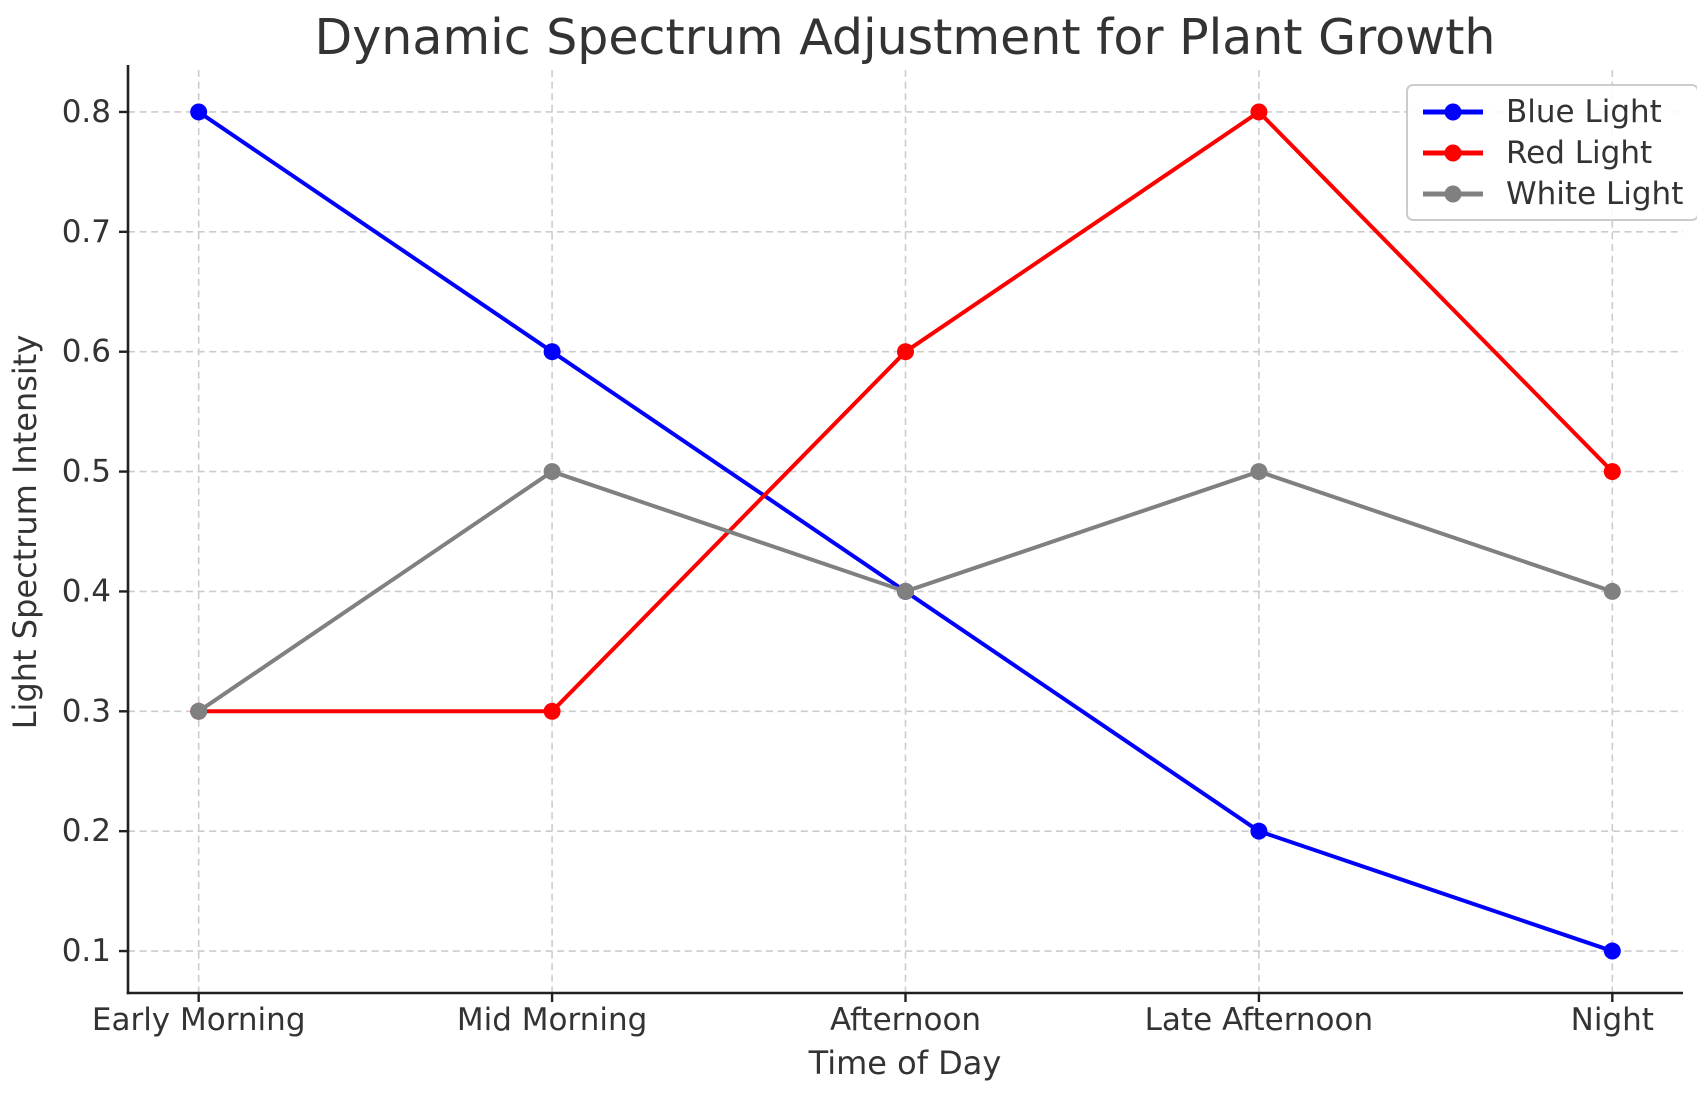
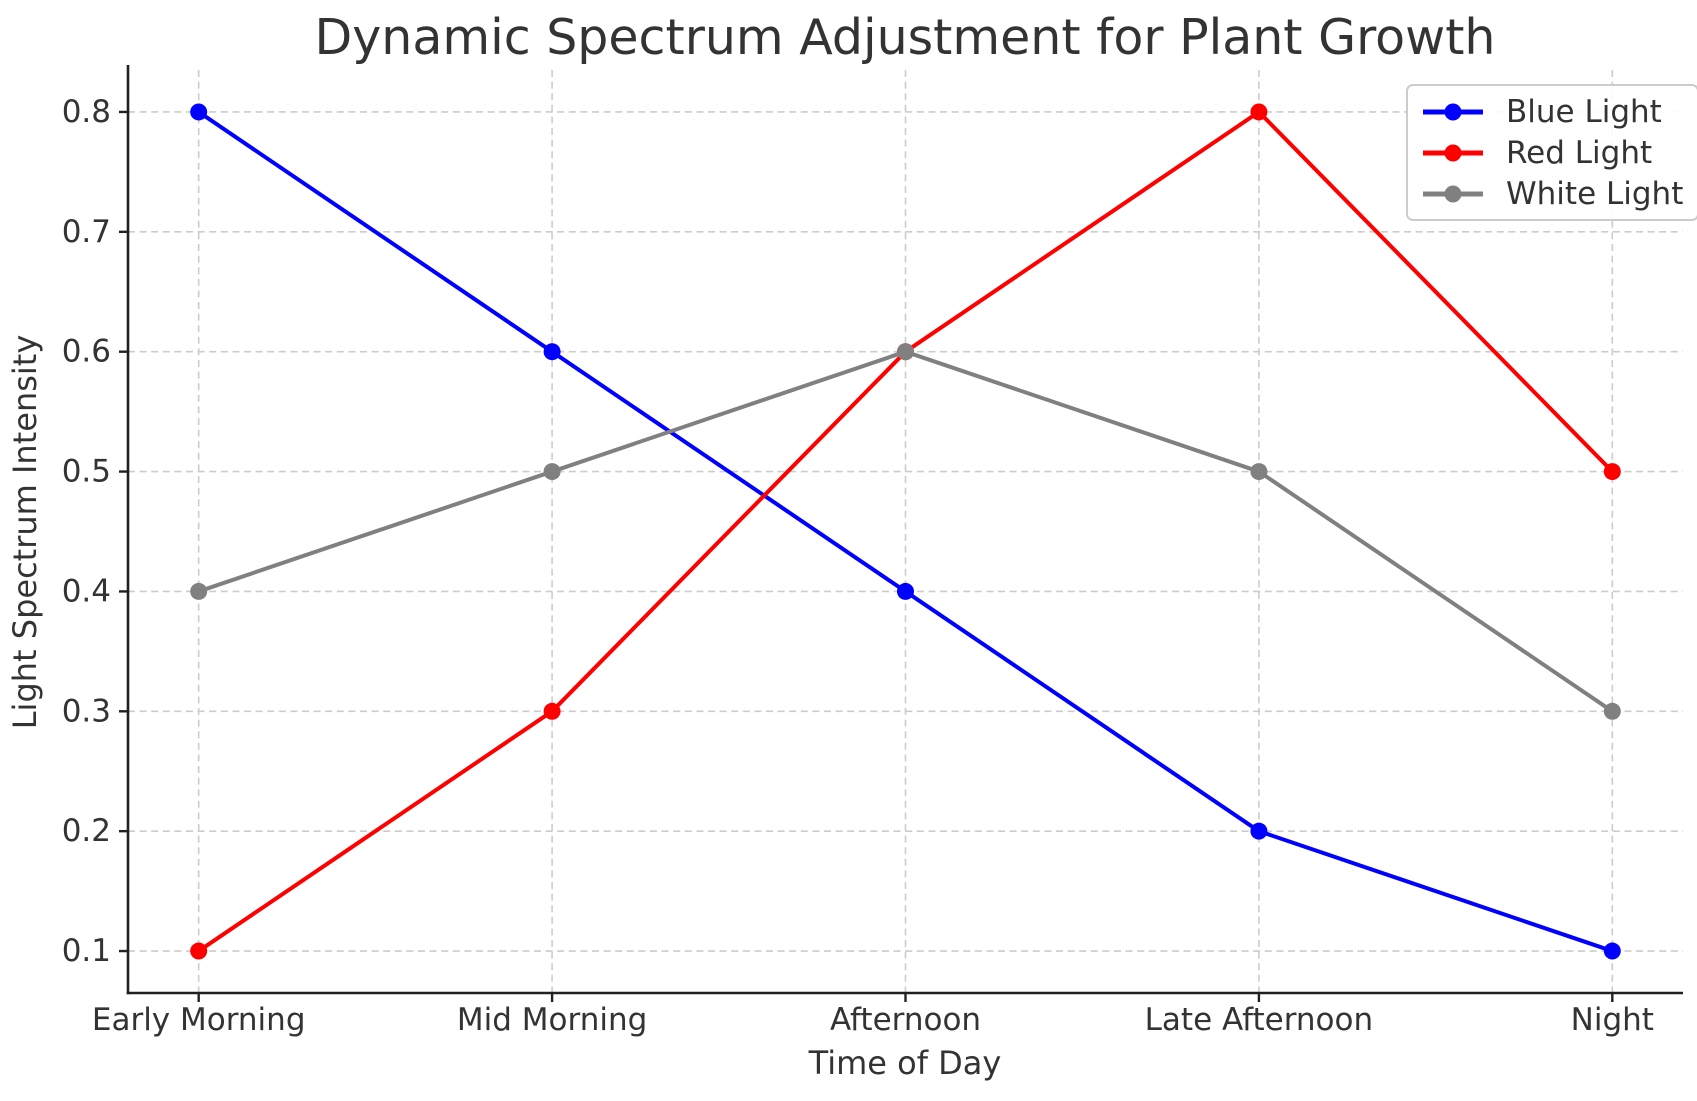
Red Light/Early Morning: 0.3 -> 0.1
White Light/Early Morning: 0.3 -> 0.4
White Light/Afternoon: 0.4 -> 0.6
White Light/Night: 0.4 -> 0.3
